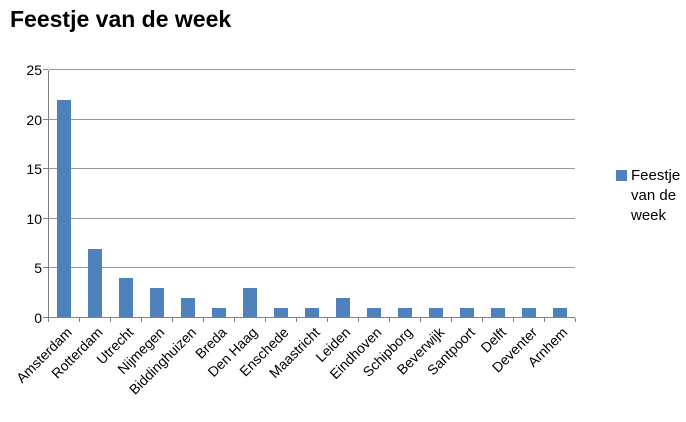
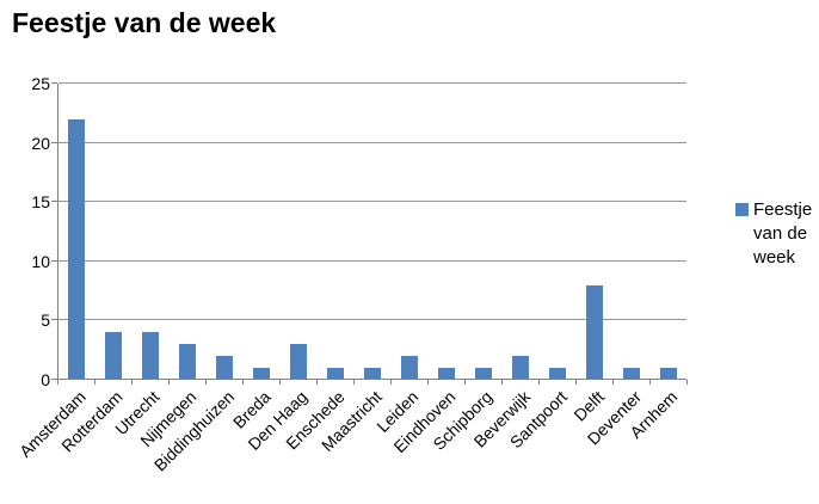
Rotterdam: 7 -> 4
Beverwijk: 1 -> 2
Delft: 1 -> 8
